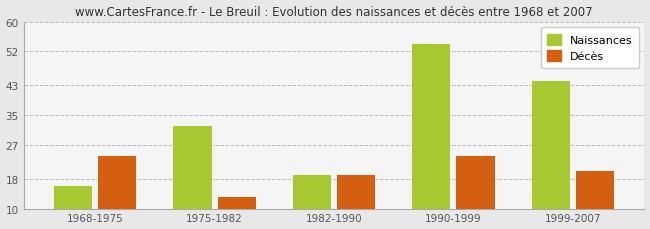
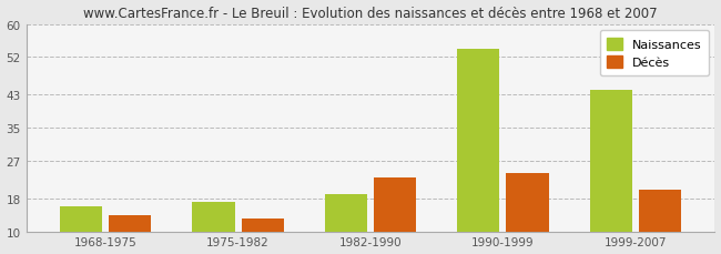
Décès/1968-1975: 24 -> 14
Naissances/1975-1982: 32 -> 17
Décès/1982-1990: 19 -> 23
